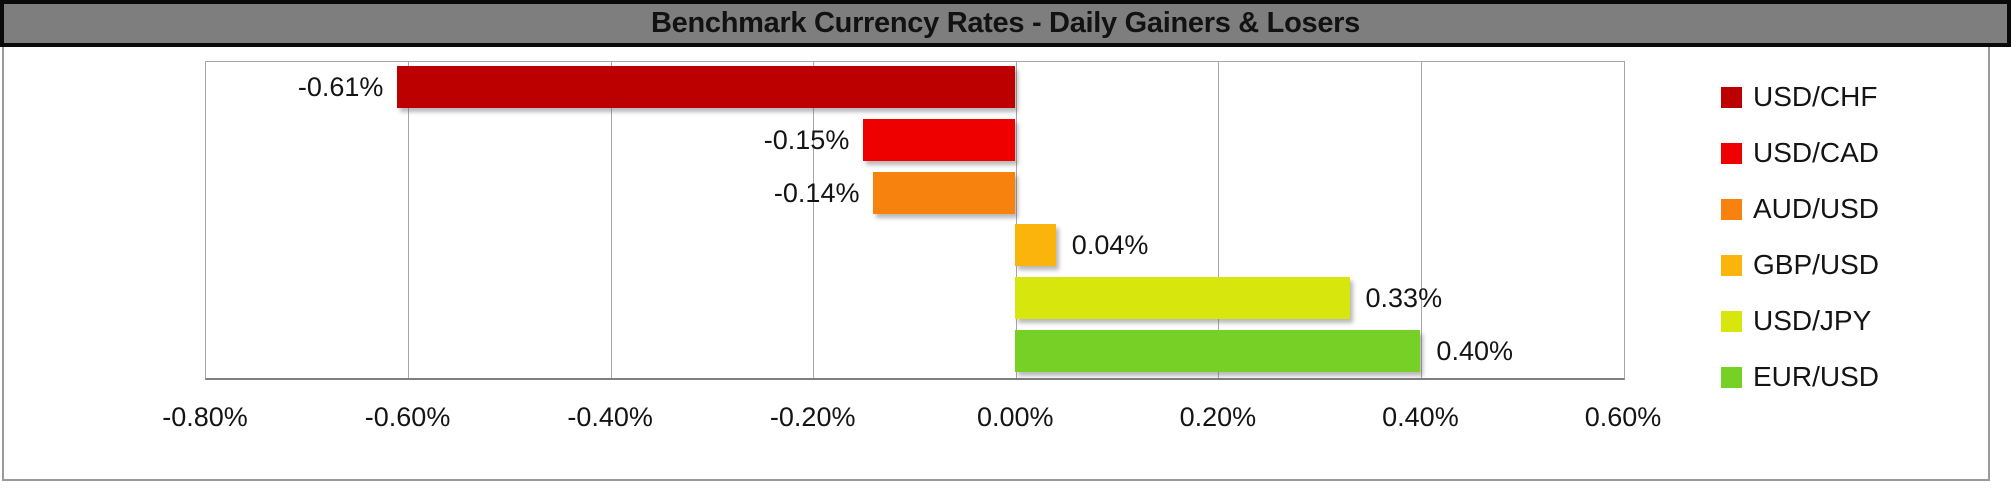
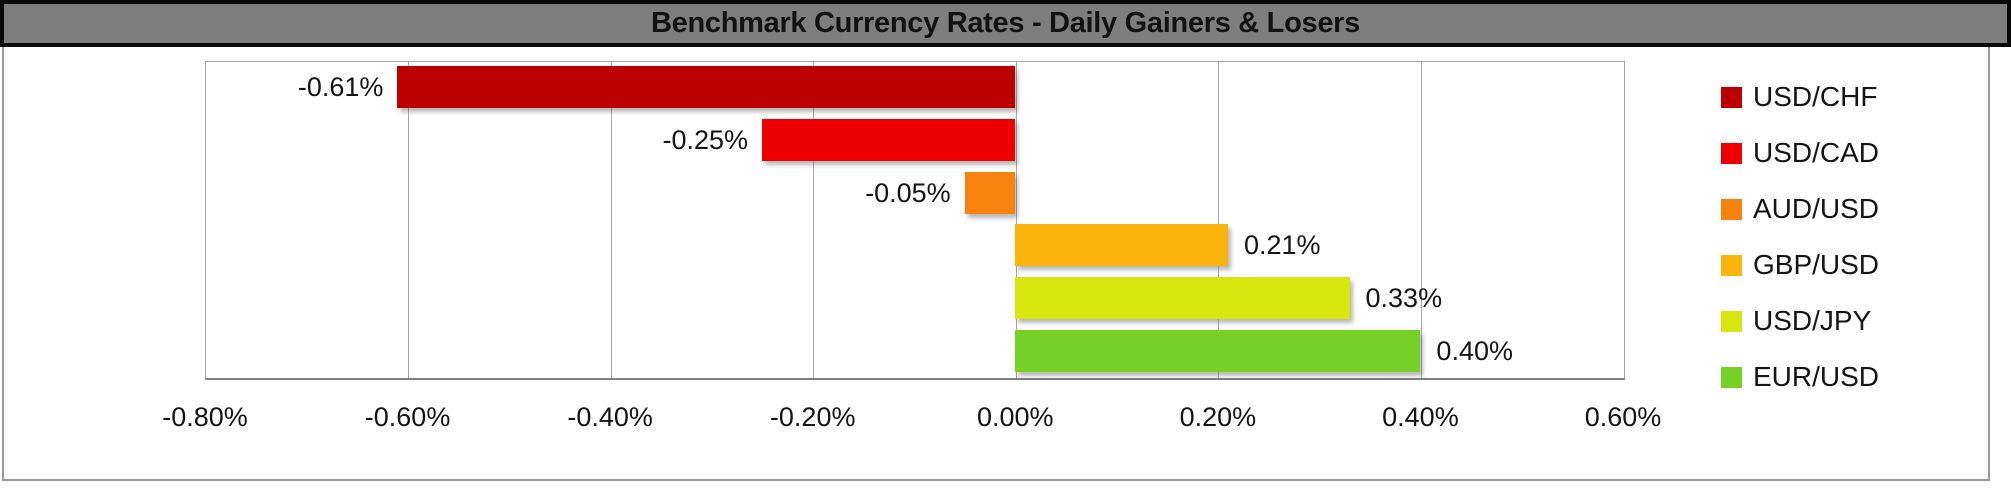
USD/CAD: -0.15% -> -0.25%
AUD/USD: -0.14% -> -0.05%
GBP/USD: 0.04% -> 0.21%
